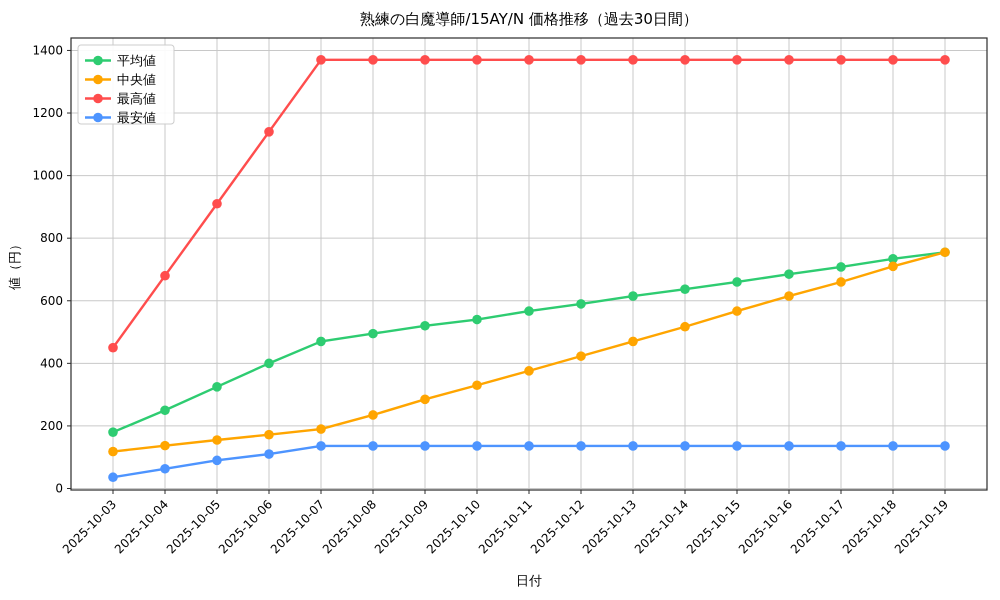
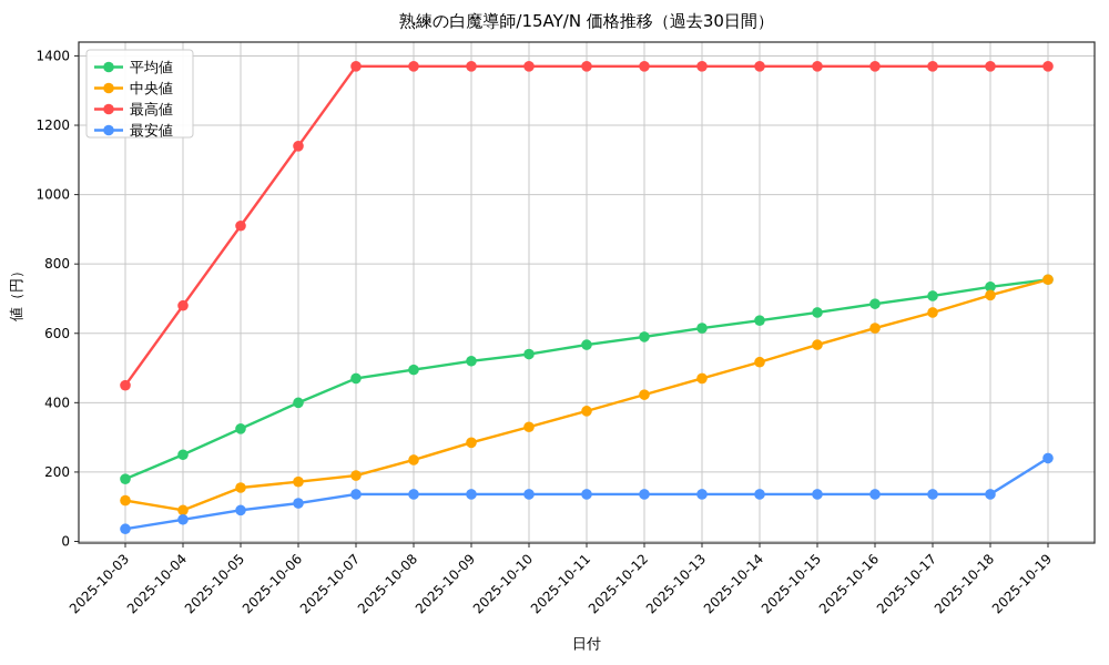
中央値/2025-10-04: 140 -> 90
最安値/2025-10-19: 140 -> 240
